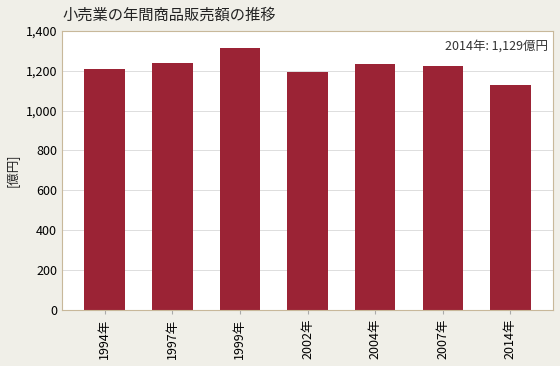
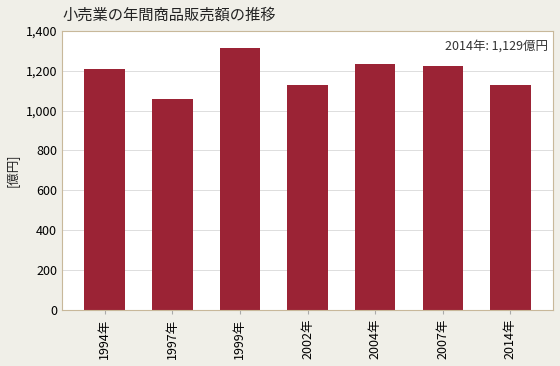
1997年: 1,240 -> 1,060
2002年: 1,200 -> 1,130
